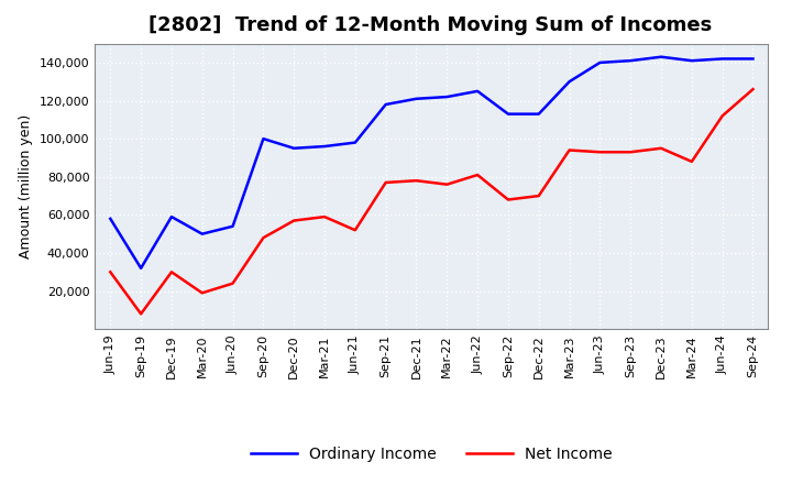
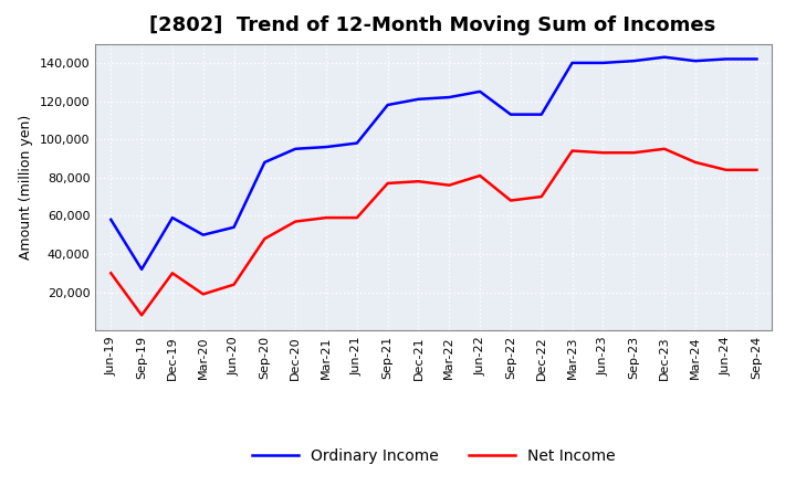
Ordinary Income/Sep-20: 100,000 -> 88,000
Net Income/Jun-21: 52,000 -> 59,000
Ordinary Income/Mar-23: 130,000 -> 140,000
Net Income/Jun-24: 112,000 -> 84,000
Net Income/Sep-24: 126,000 -> 84,000
